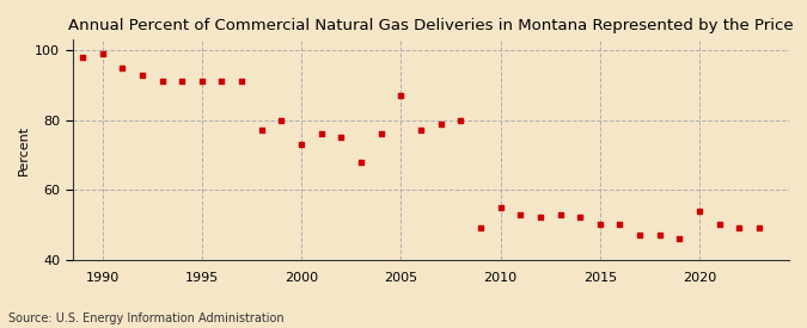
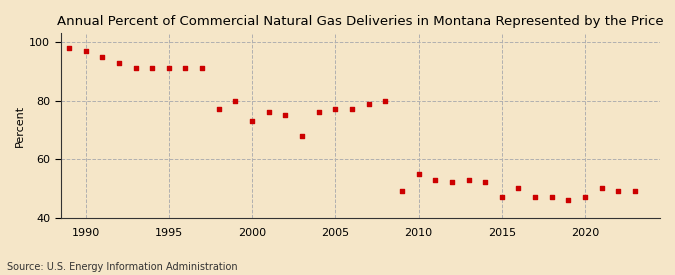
1990: 99 -> 97
2005: 87 -> 77
2015: 50 -> 47
2020: 54 -> 47
